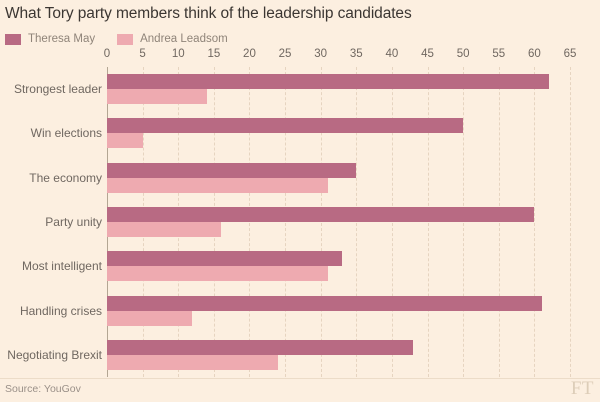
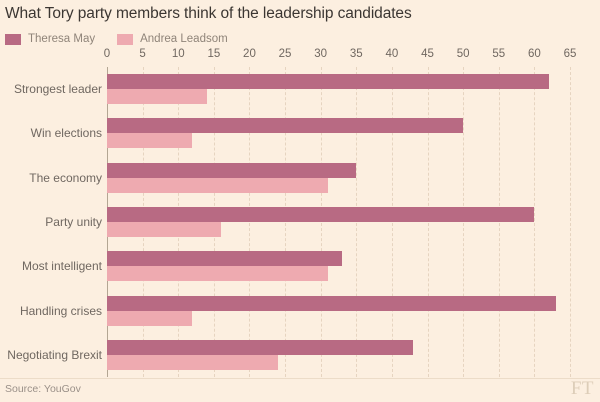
Andrea Leadsom/Win elections: 5 -> 12
Theresa May/Handling crises: 61 -> 63
